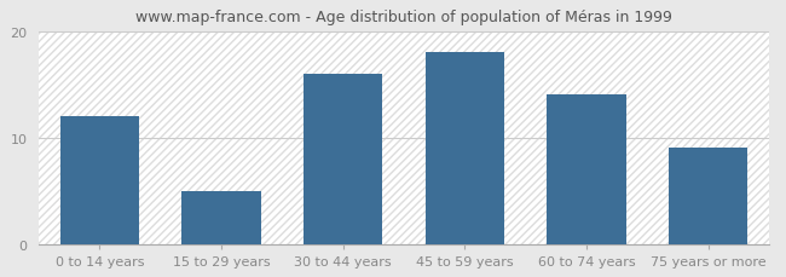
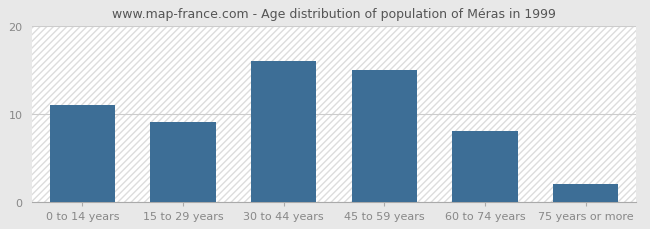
0 to 14 years: 12 -> 11
15 to 29 years: 5 -> 9
45 to 59 years: 18 -> 15
60 to 74 years: 14 -> 8
75 years or more: 9 -> 2
